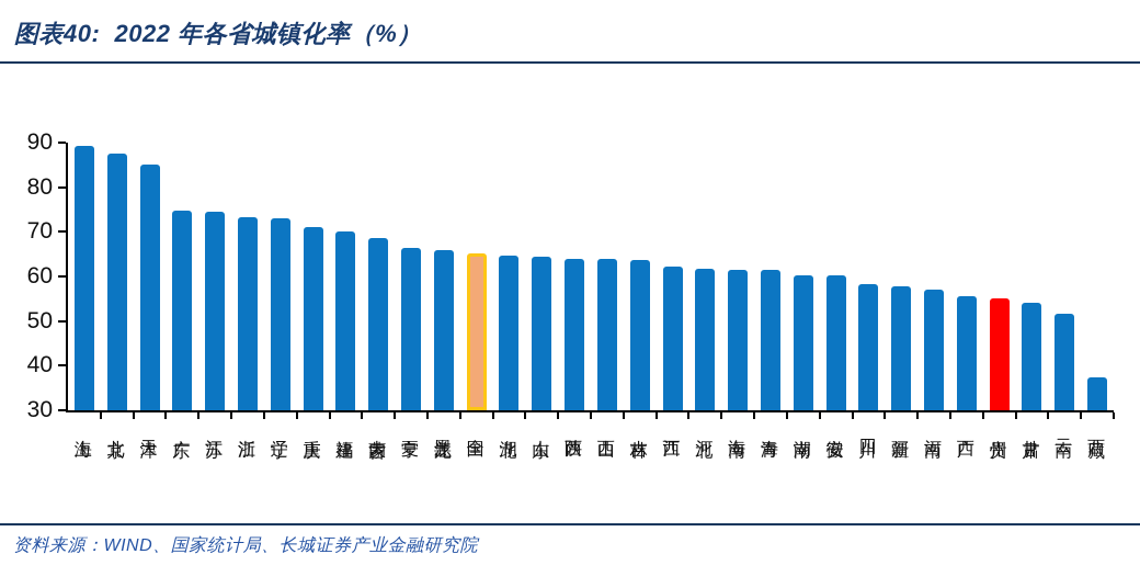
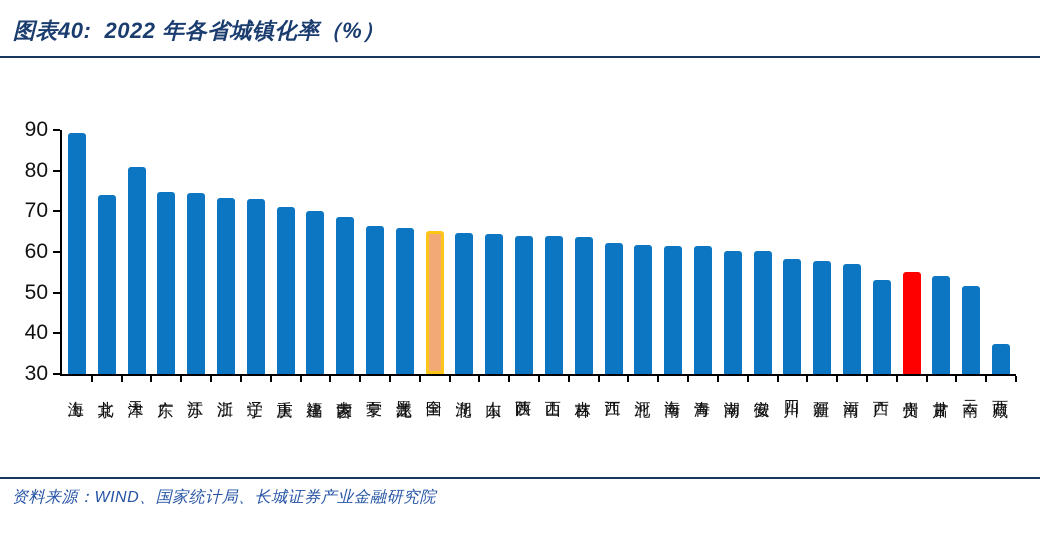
北京: 88 -> 74
天津: 85 -> 81
广西: 56 -> 53
